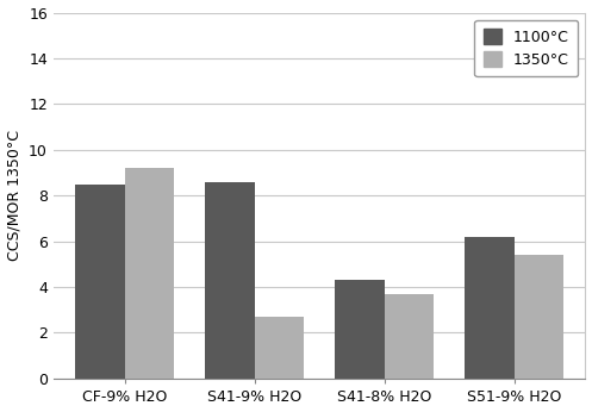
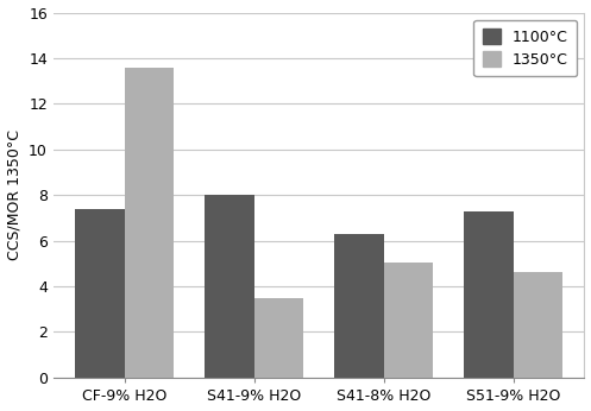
1100°C/CF-9% H2O: 8.5 -> 7.4
1350°C/CF-9% H2O: 9.2 -> 13.6
1100°C/S41-9% H2O: 8.6 -> 8.0
1350°C/S41-9% H2O: 2.7 -> 3.5
1100°C/S41-8% H2O: 4.3 -> 6.3
1350°C/S41-8% H2O: 3.7 -> 5.0
1100°C/S51-9% H2O: 6.2 -> 7.3
1350°C/S51-9% H2O: 5.4 -> 4.6
